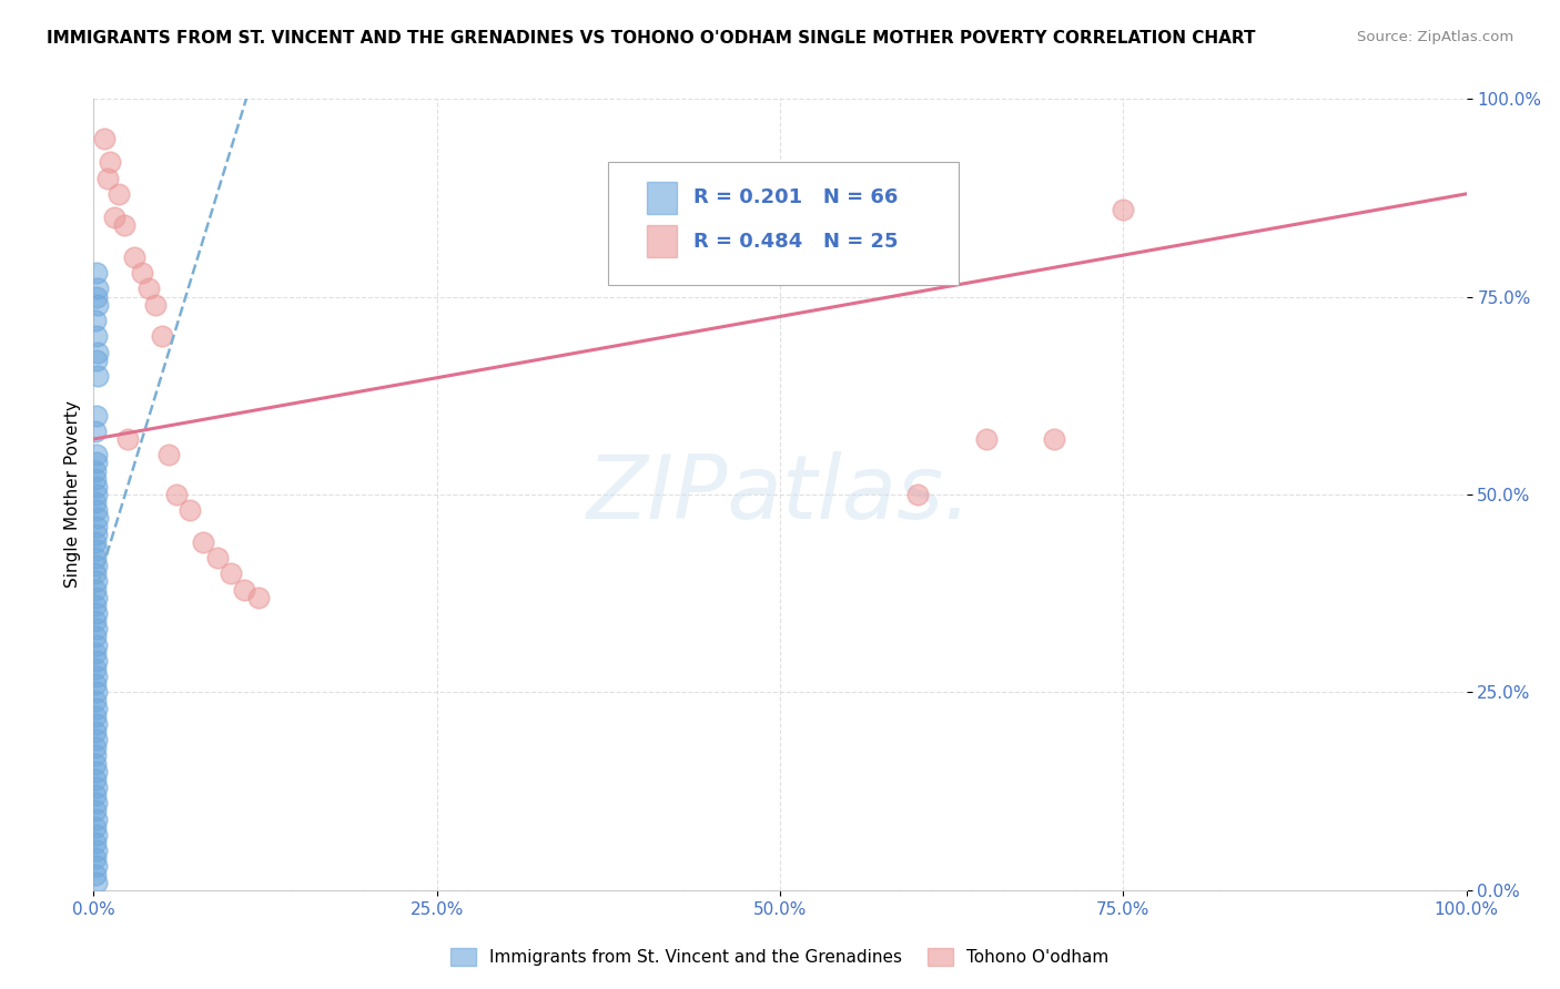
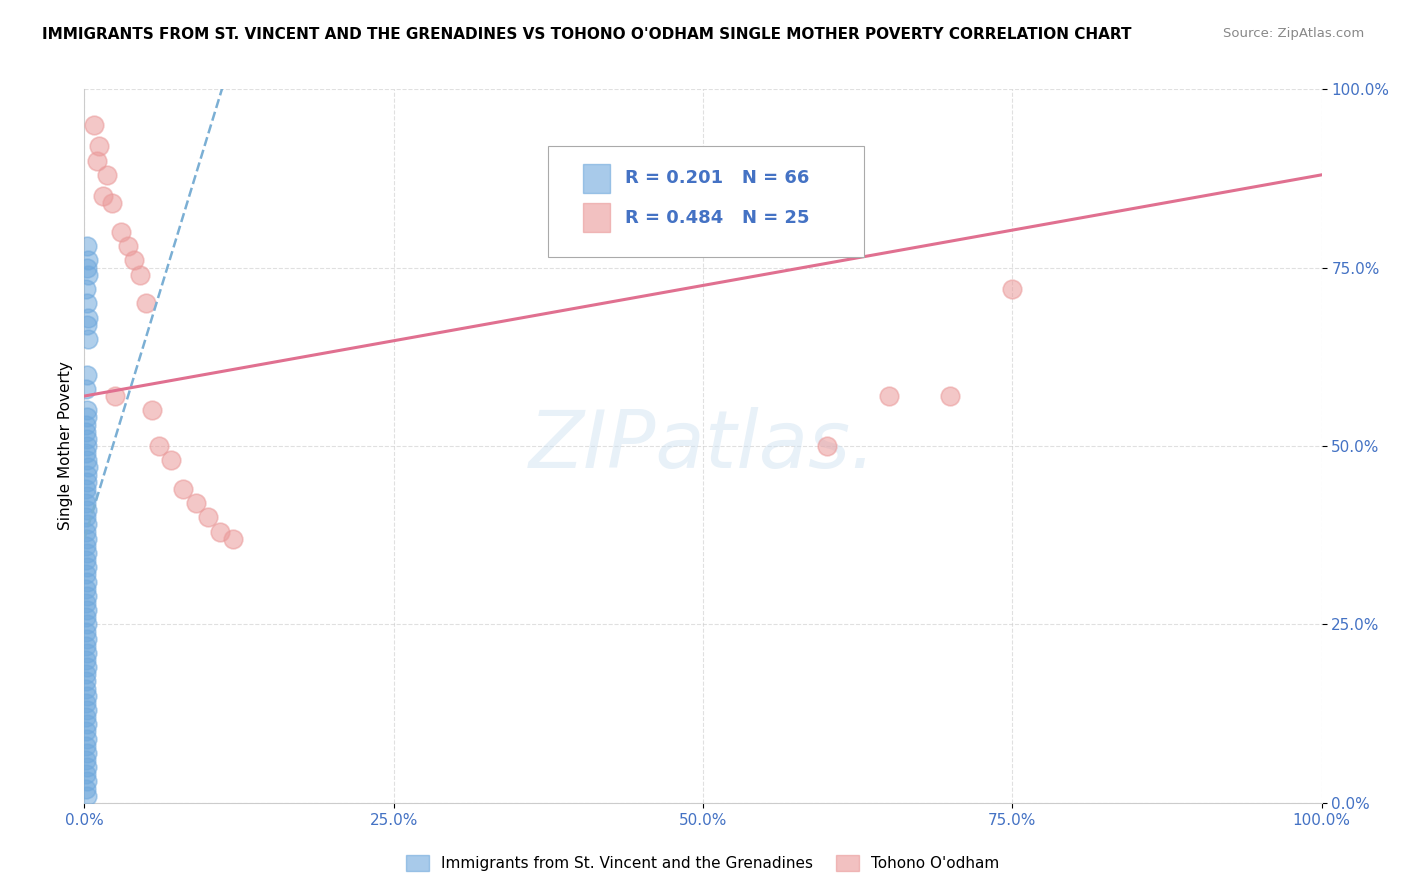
Tohono O'odham/75.0%: 86% -> 72%
